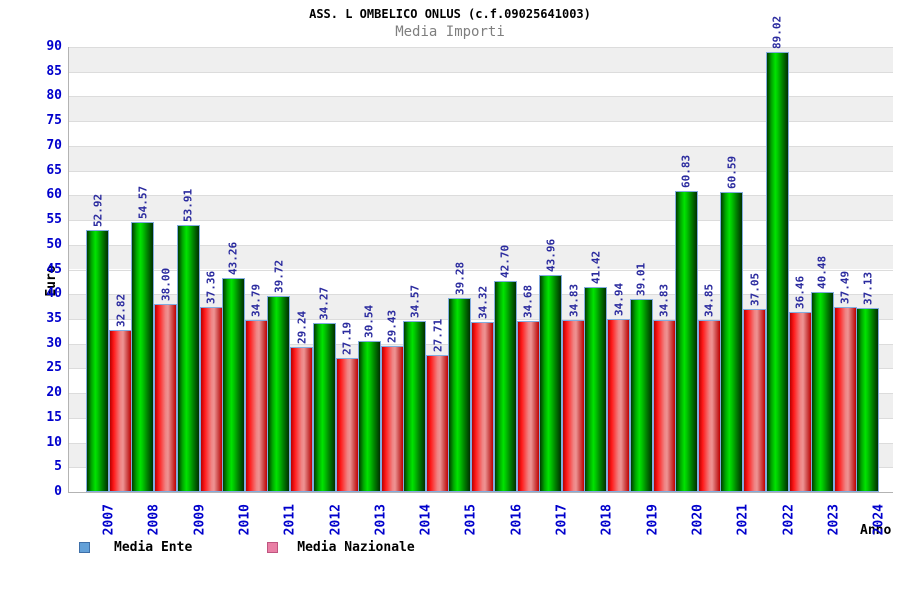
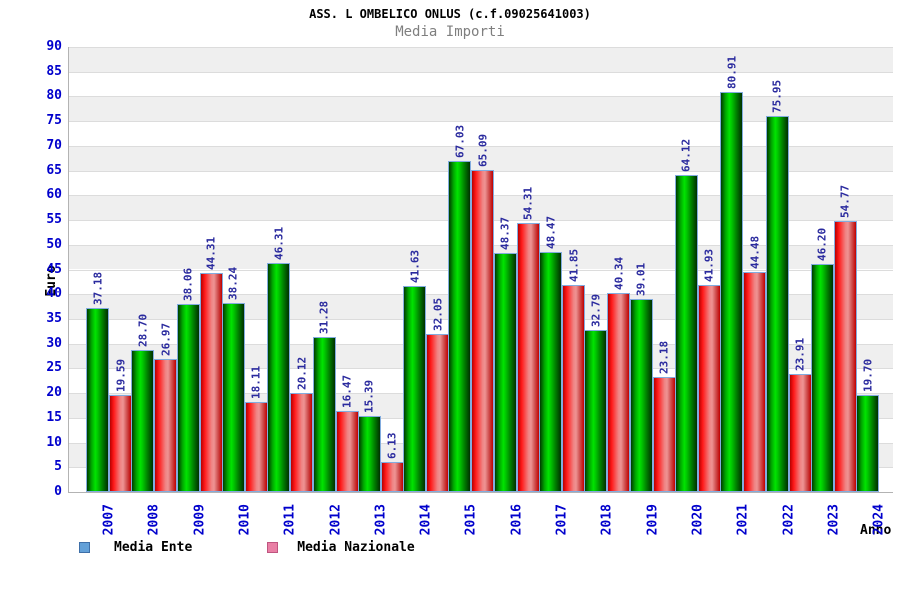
Media Ente/2007: 52.92 -> 37.18
Media Nazionale/2007: 32.82 -> 19.59
Media Ente/2008: 54.57 -> 28.70
Media Nazionale/2008: 38.00 -> 26.97
Media Ente/2009: 53.91 -> 38.06
Media Nazionale/2009: 37.36 -> 44.31
Media Ente/2010: 43.26 -> 38.24
Media Nazionale/2010: 34.79 -> 18.11
Media Ente/2011: 39.72 -> 46.31
Media Nazionale/2011: 29.24 -> 20.12
Media Ente/2012: 34.27 -> 31.28
Media Nazionale/2012: 27.19 -> 16.47
Media Ente/2013: 30.54 -> 15.39
Media Nazionale/2013: 29.43 -> 6.13
Media Ente/2014: 34.57 -> 41.63
Media Nazionale/2014: 27.71 -> 32.05
Media Ente/2015: 39.28 -> 67.03
Media Nazionale/2015: 34.32 -> 65.09
Media Ente/2016: 42.70 -> 48.37
Media Nazionale/2016: 34.68 -> 54.31
Media Ente/2017: 43.96 -> 48.47
Media Nazionale/2017: 34.83 -> 41.85
Media Ente/2018: 41.42 -> 32.79
Media Nazionale/2018: 34.94 -> 40.34
Media Nazionale/2019: 34.83 -> 23.18
Media Ente/2020: 60.83 -> 64.12
Media Nazionale/2020: 34.85 -> 41.93
Media Ente/2021: 60.59 -> 80.91
Media Nazionale/2021: 37.05 -> 44.48
Media Ente/2022: 89.02 -> 75.95
Media Nazionale/2022: 36.46 -> 23.91
Media Ente/2023: 40.48 -> 46.20
Media Nazionale/2023: 37.49 -> 54.77
Media Ente/2024: 37.13 -> 19.70
